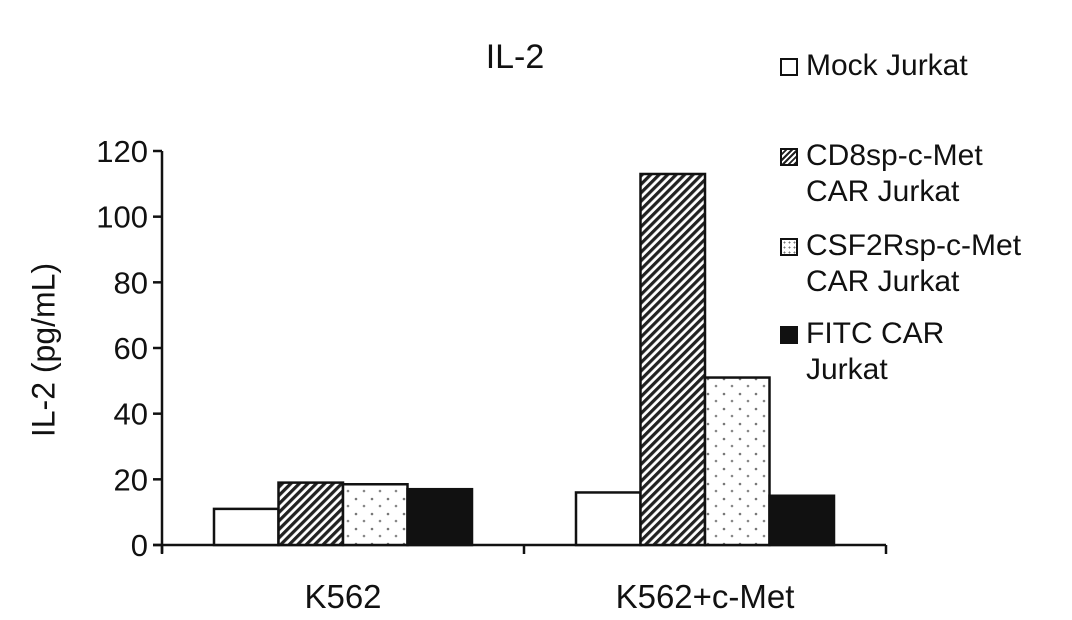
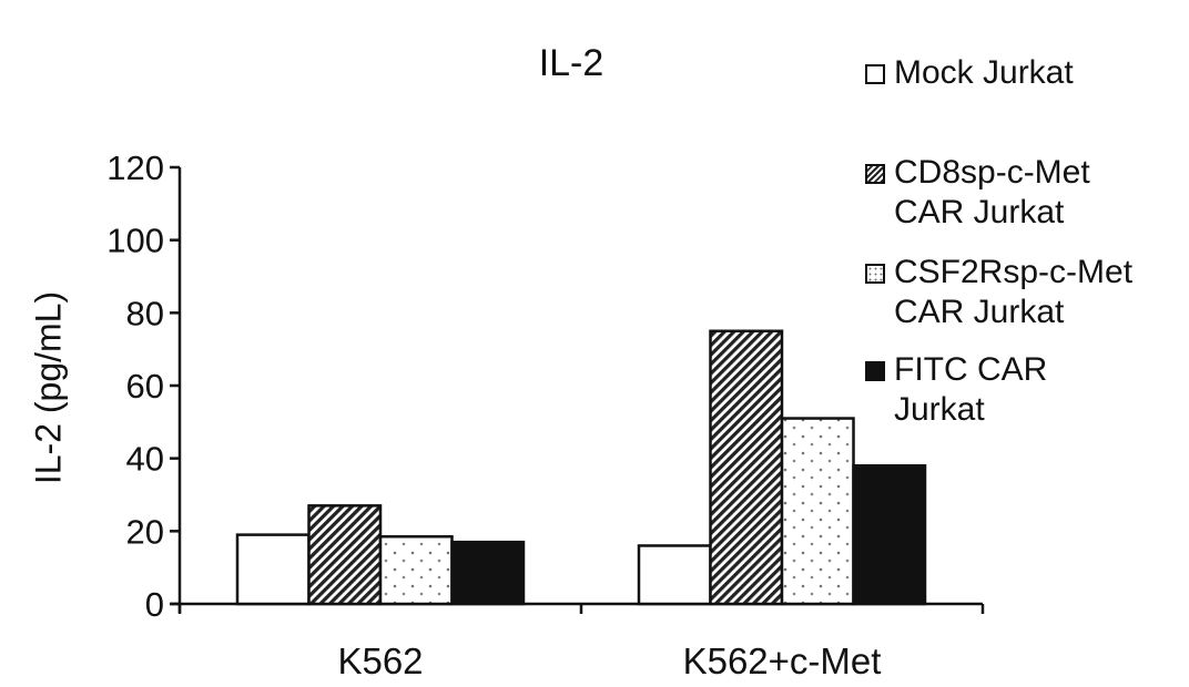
Mock Jurkat/K562: 11 -> 19
CD8sp-c-Met CAR Jurkat/K562: 19 -> 27
CD8sp-c-Met CAR Jurkat/K562+c-Met: 113 -> 75
FITC CAR Jurkat/K562+c-Met: 15 -> 38
